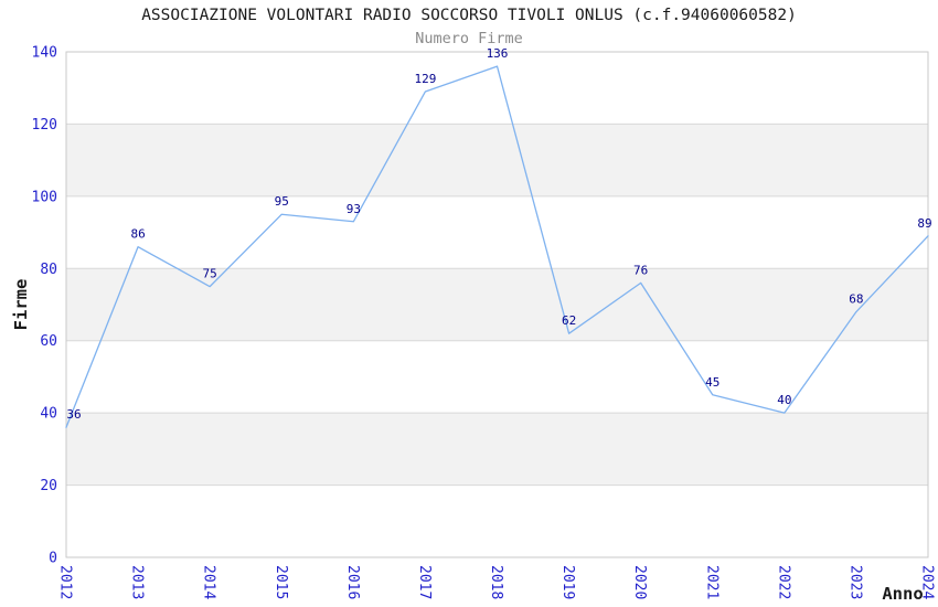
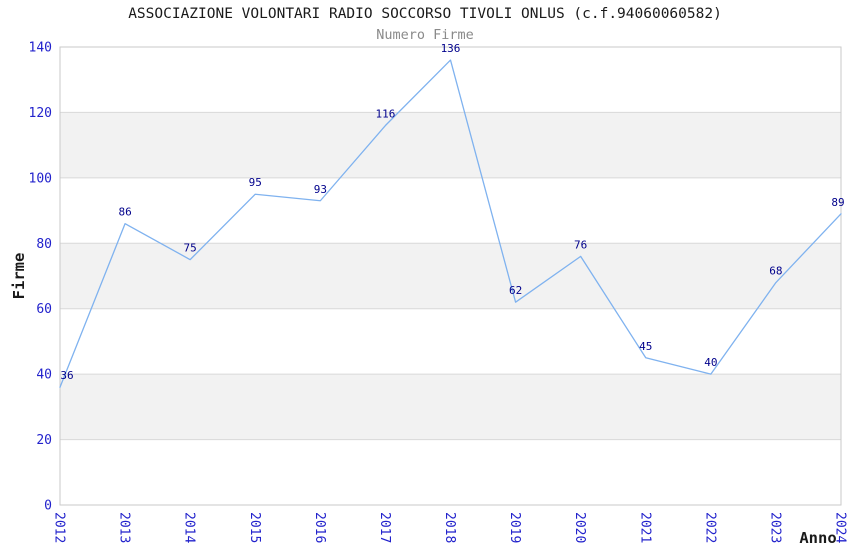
2017: 129 -> 116
